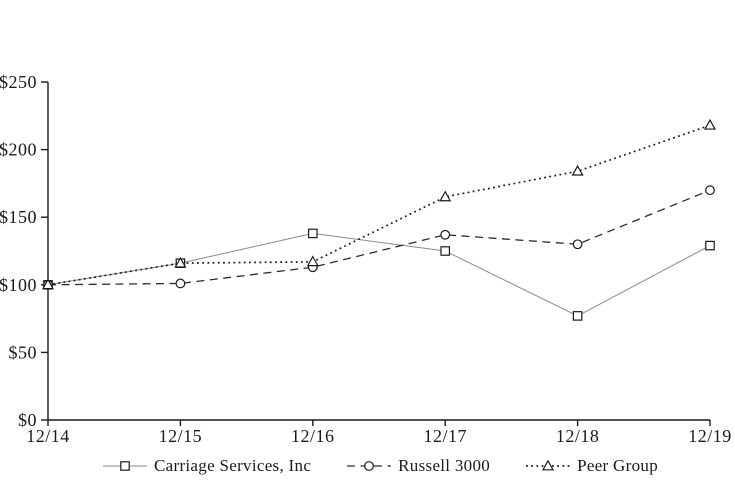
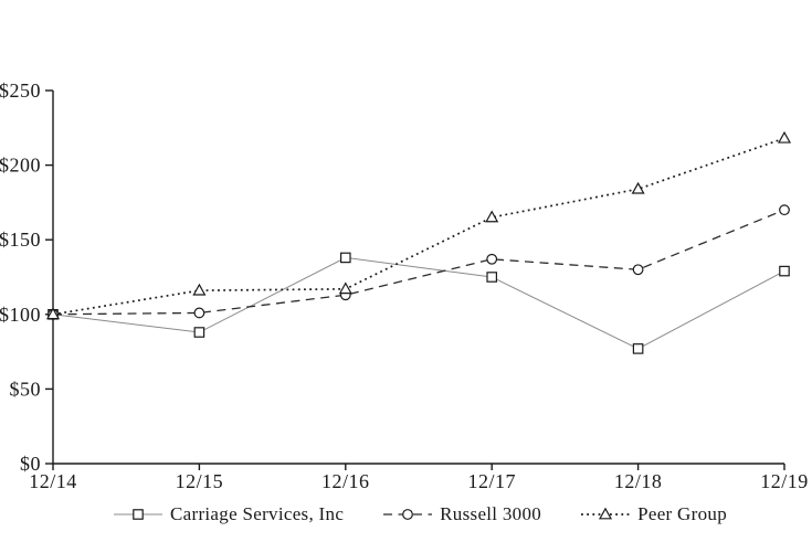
Carriage Services, Inc/12/15: $116 -> $88
